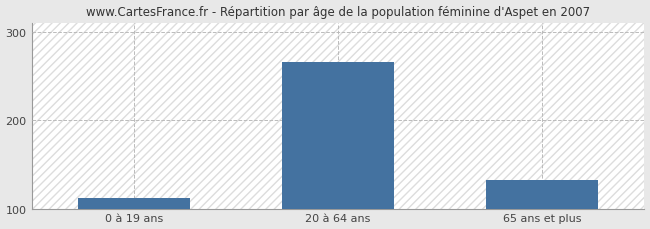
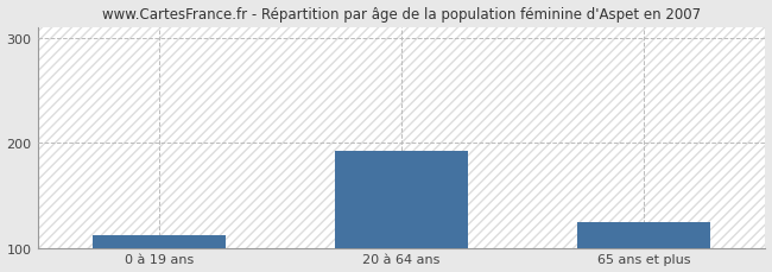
20 à 64 ans: 266 -> 192
65 ans et plus: 132 -> 124
